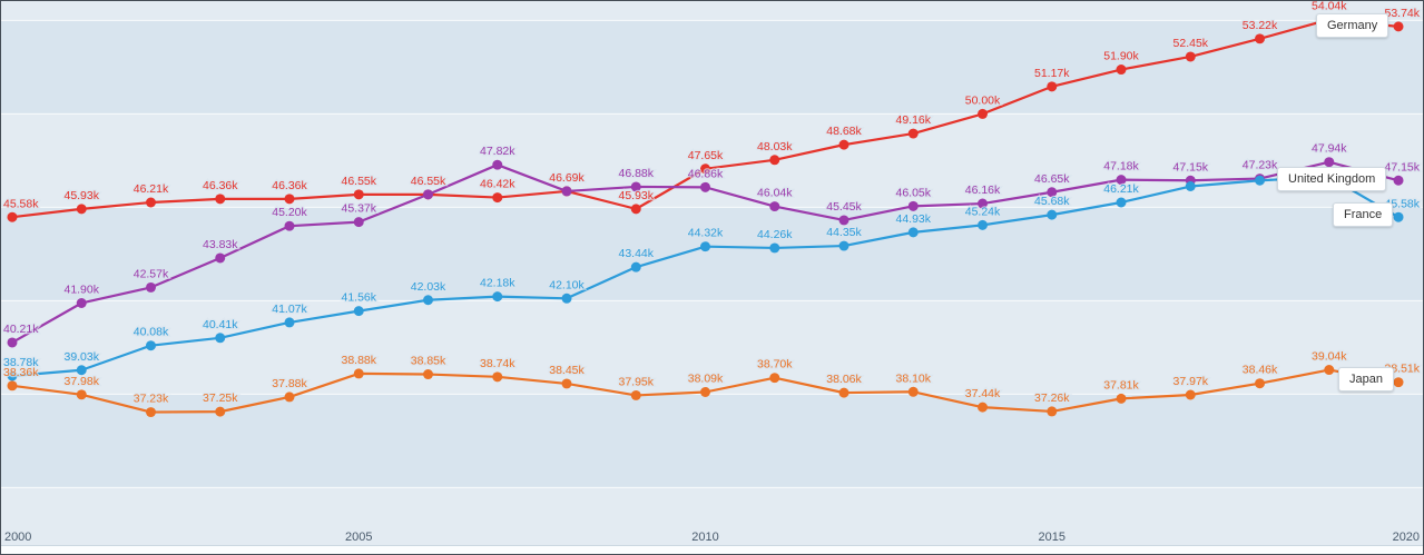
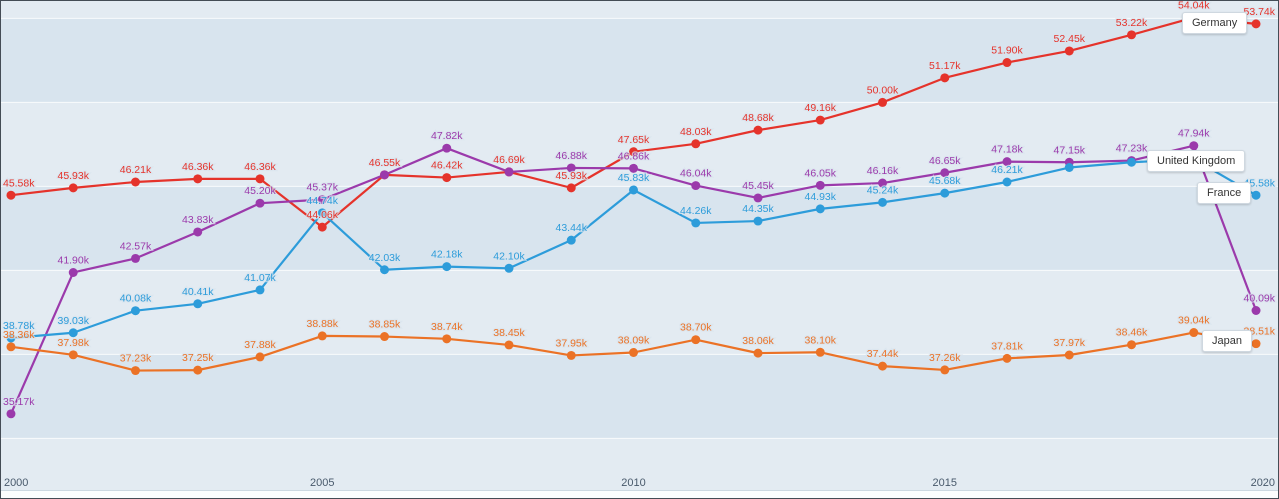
United Kingdom/2000: 40.21k -> 35.17k
Germany/2005: 46.55k -> 44.06k
France/2005: 41.56k -> 44.74k
France/2010: 44.32k -> 45.83k
United Kingdom/2020: 47.15k -> 40.09k
